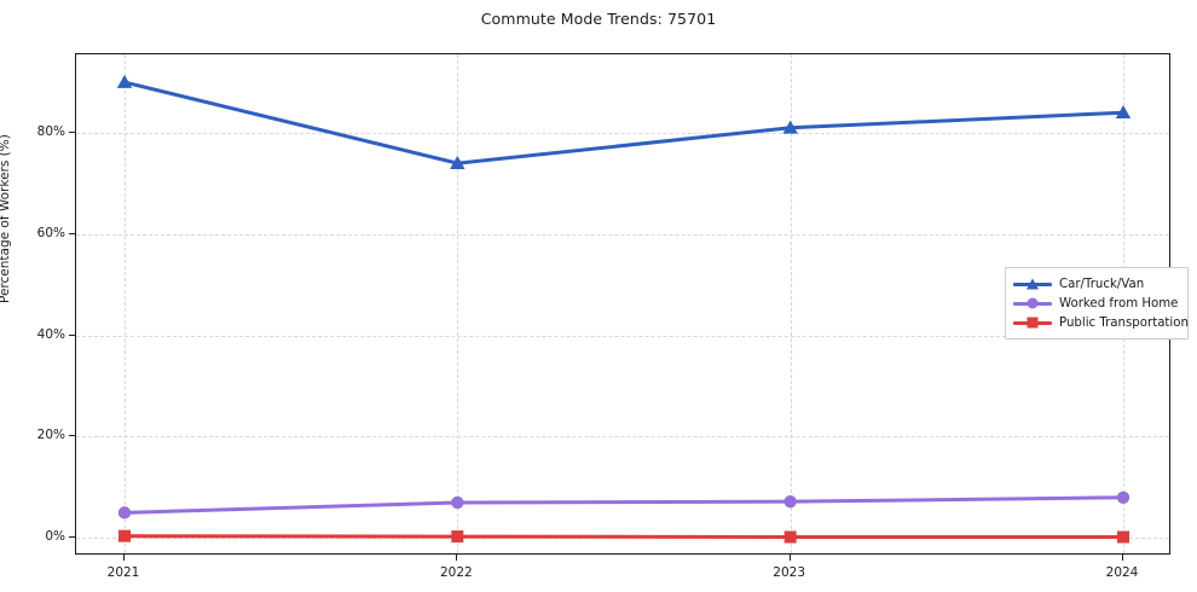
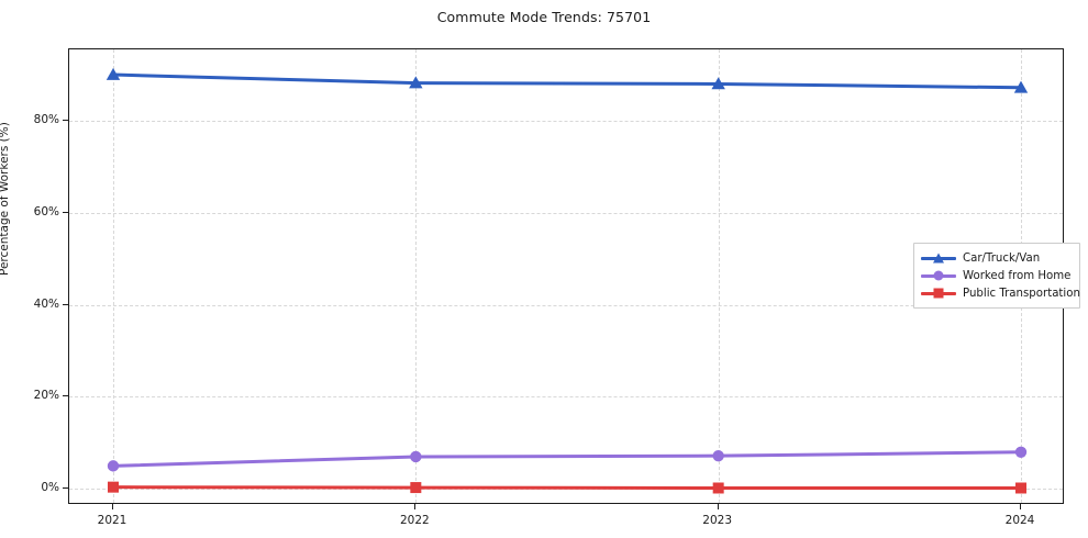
Car/Truck/Van/2022: 74% -> 88%
Car/Truck/Van/2023: 81% -> 88%
Car/Truck/Van/2024: 84% -> 87%
